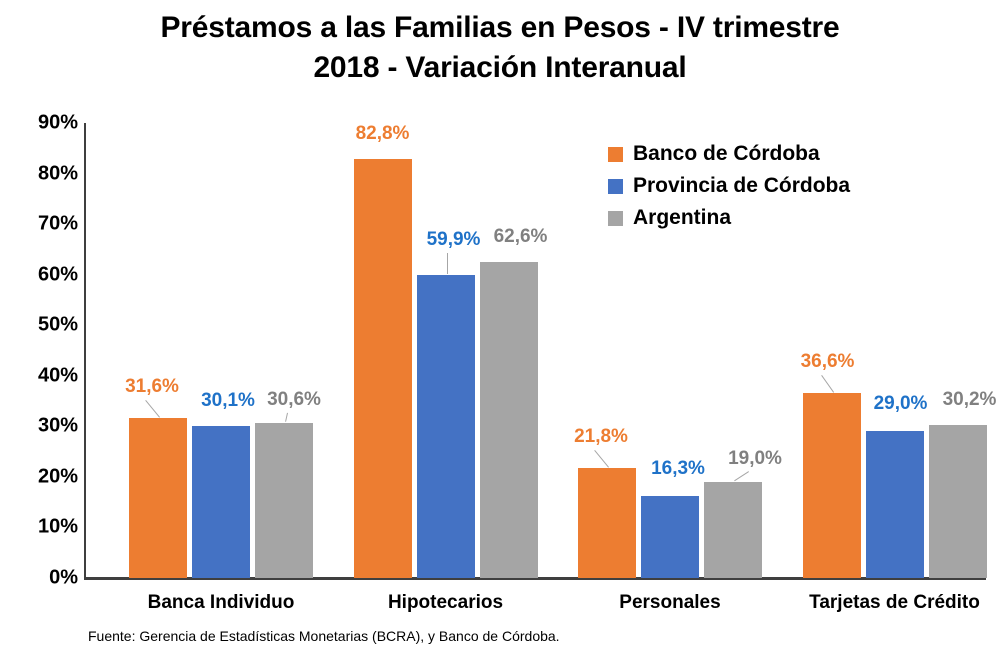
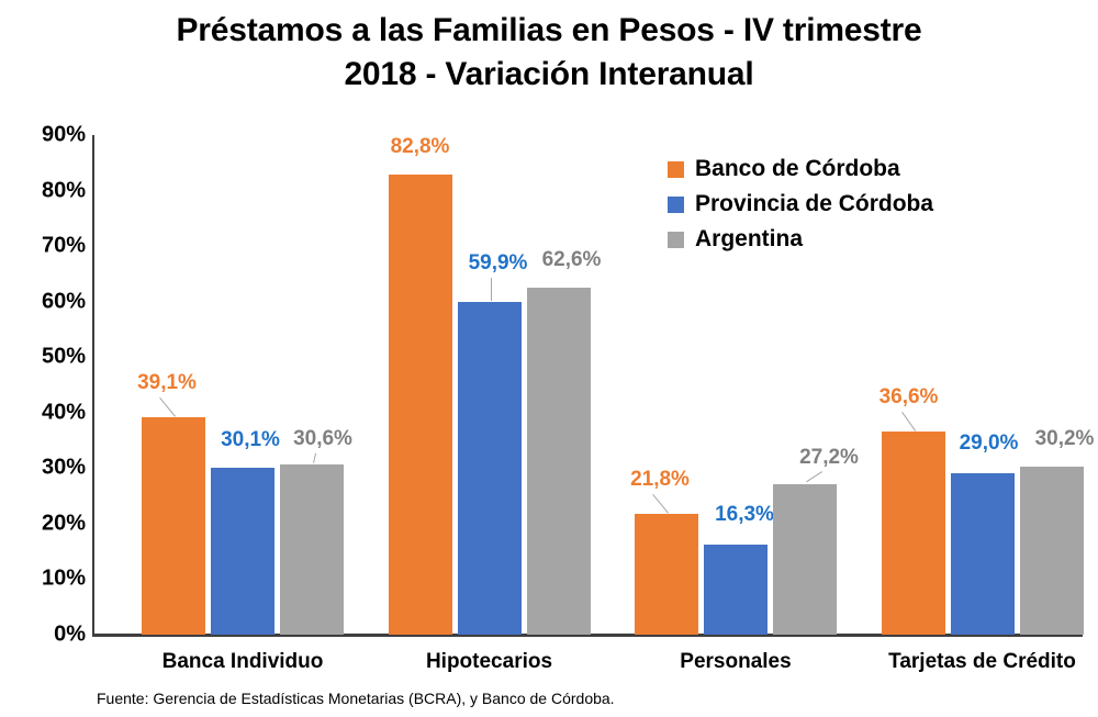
Banco de Córdoba/Banca Individuo: 31,6% -> 39,1%
Argentina/Personales: 19,0% -> 27,2%
